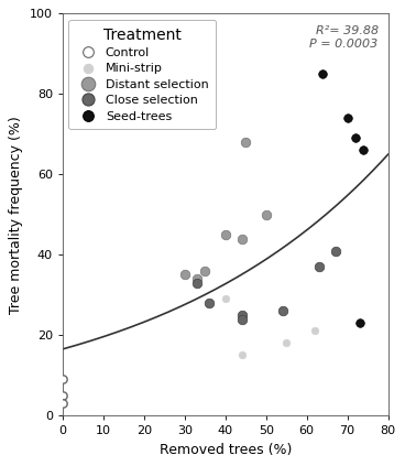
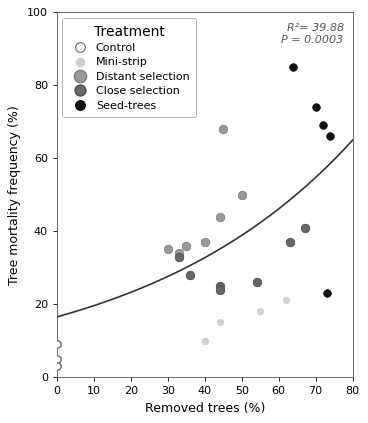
Mini-strip/40: 29 -> 10
Distant selection/40: 45 -> 37
